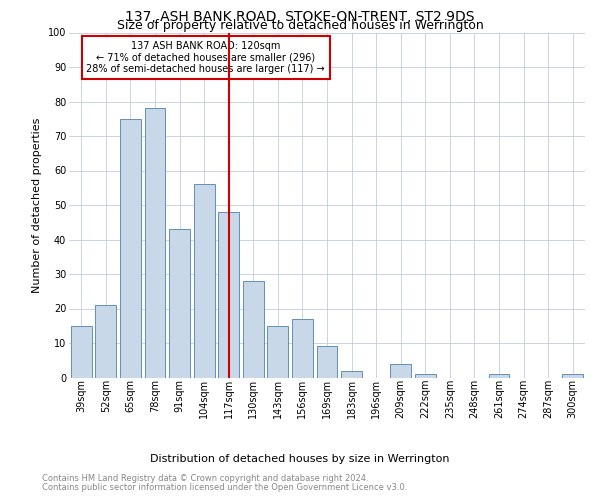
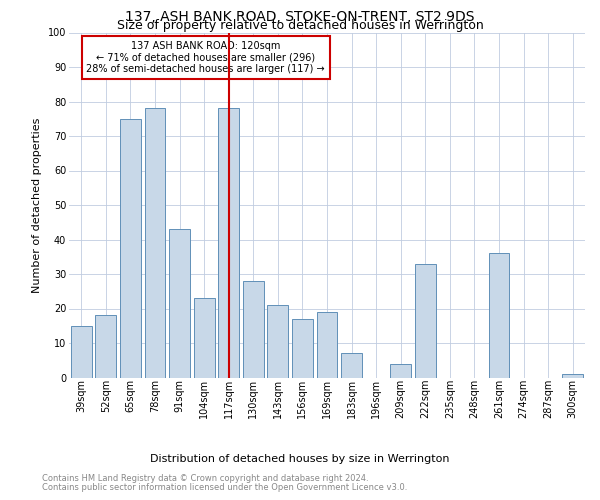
52sqm: 21 -> 18
104sqm: 56 -> 23
117sqm: 48 -> 78
143sqm: 15 -> 21
169sqm: 9 -> 19
183sqm: 2 -> 7
222sqm: 1 -> 33
261sqm: 1 -> 36
